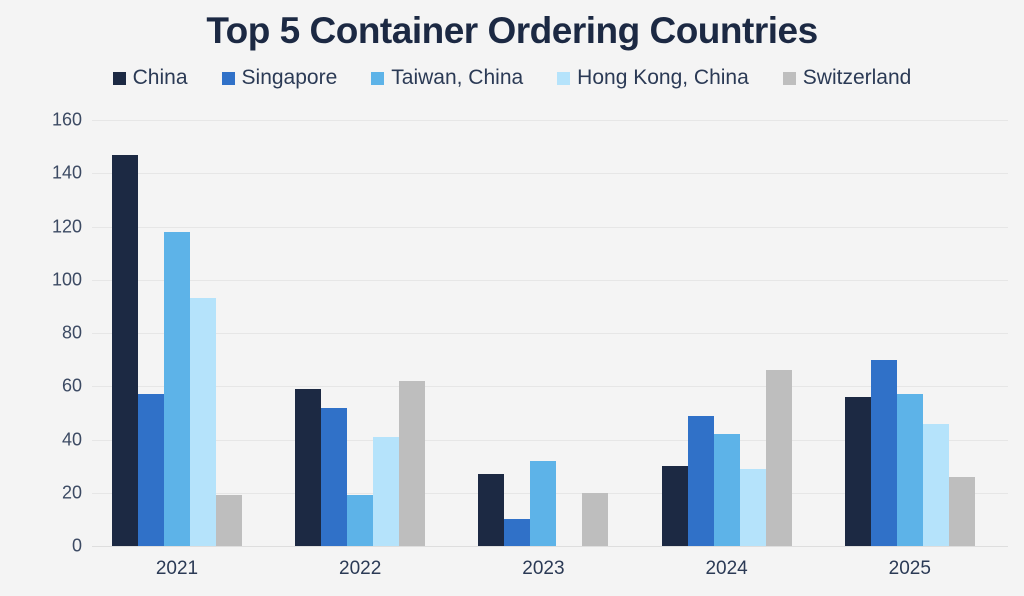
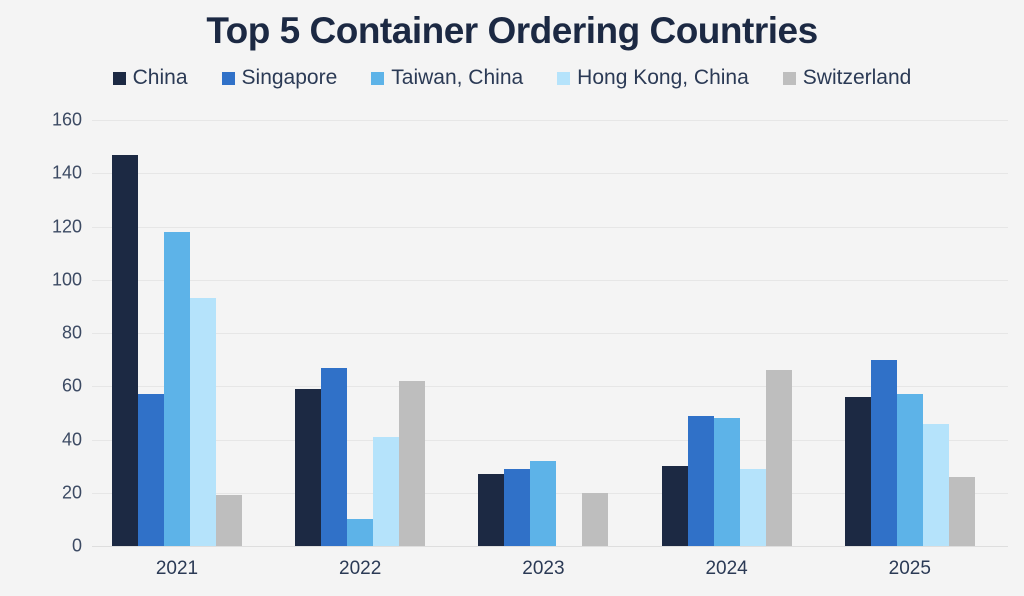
Singapore/2022: 52 -> 67
Taiwan, China/2022: 19 -> 10
Singapore/2023: 10 -> 29
Taiwan, China/2024: 42 -> 48
